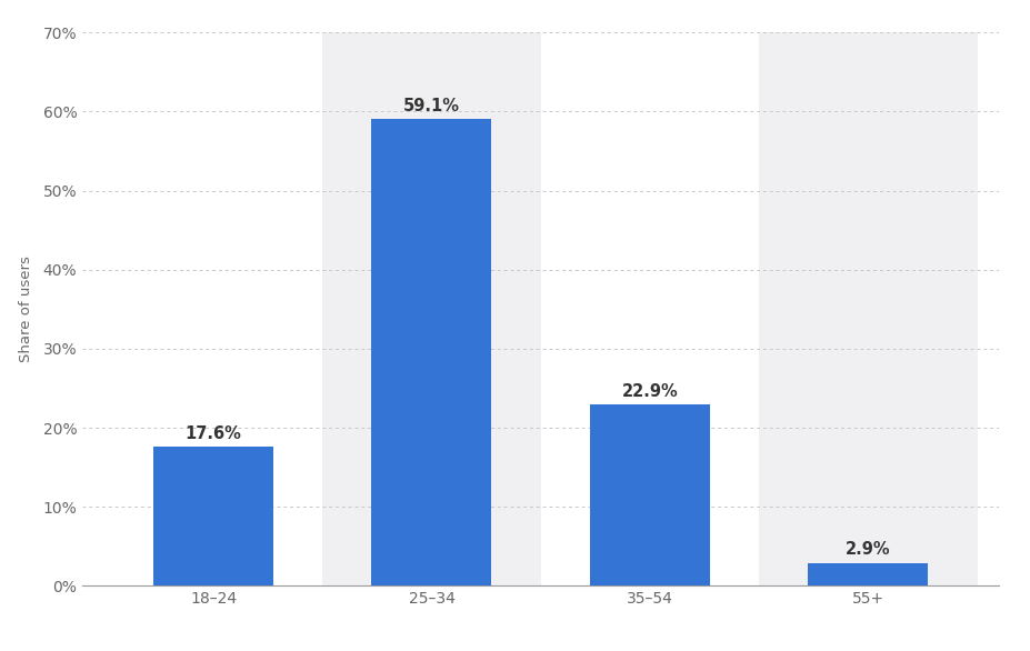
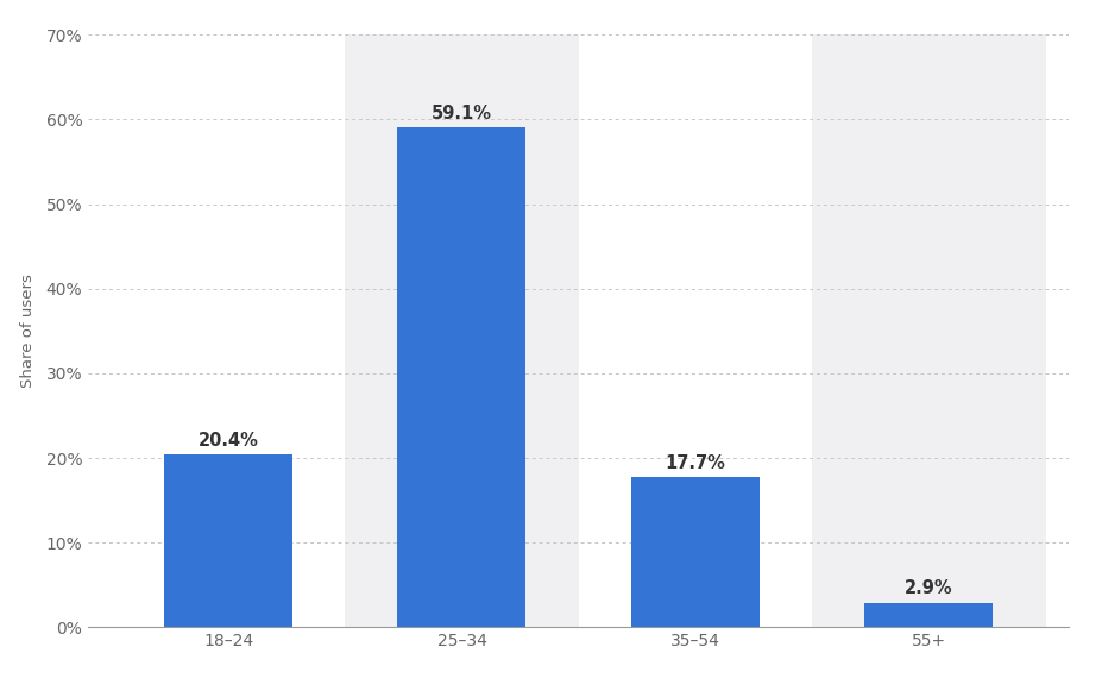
18–24: 17.6% -> 20.4%
35–54: 22.9% -> 17.7%
